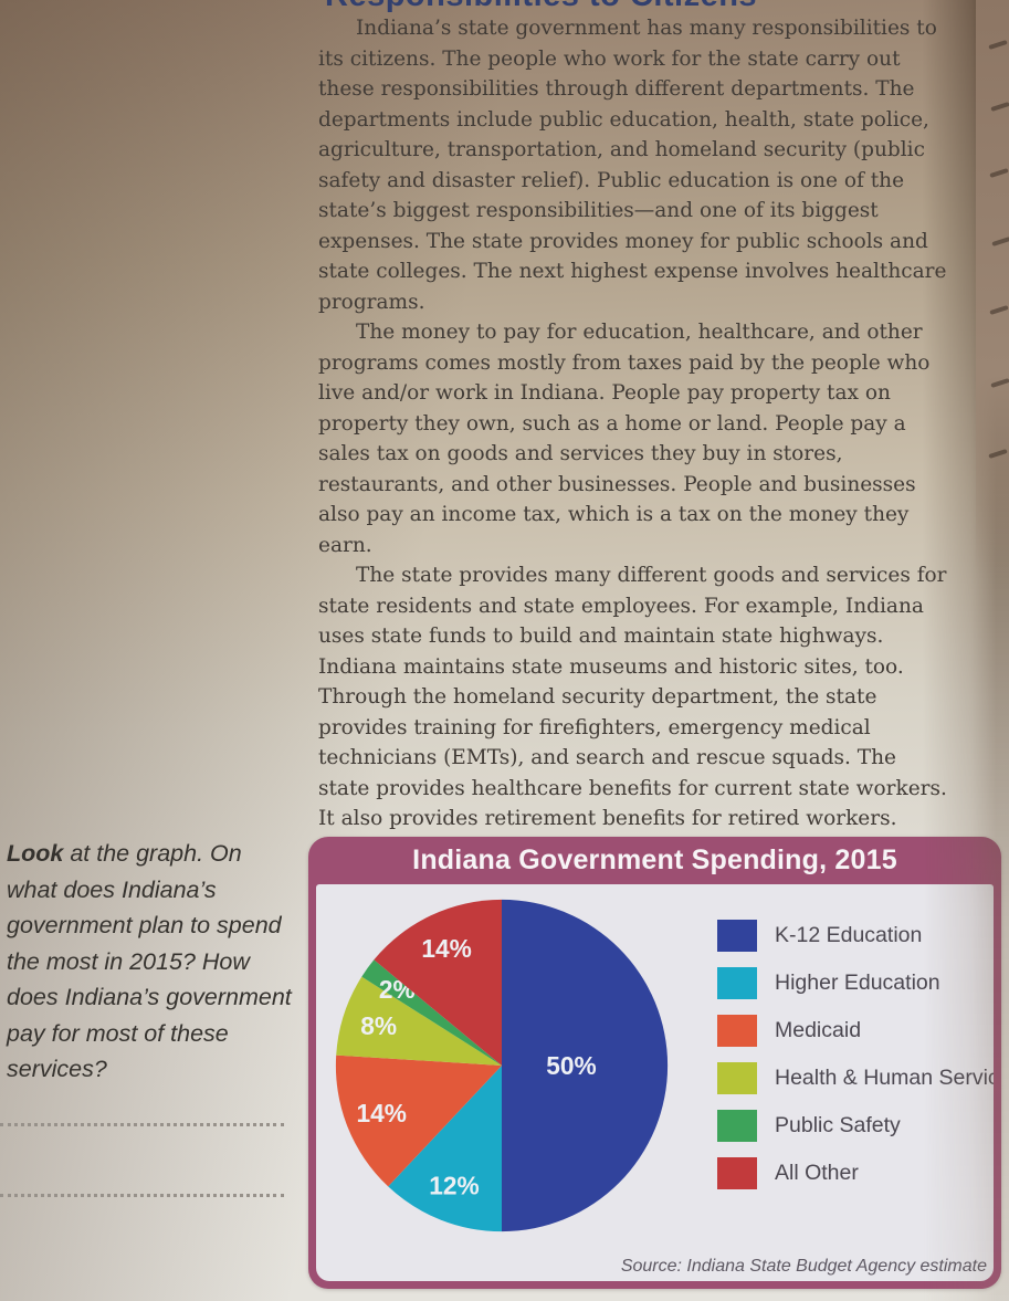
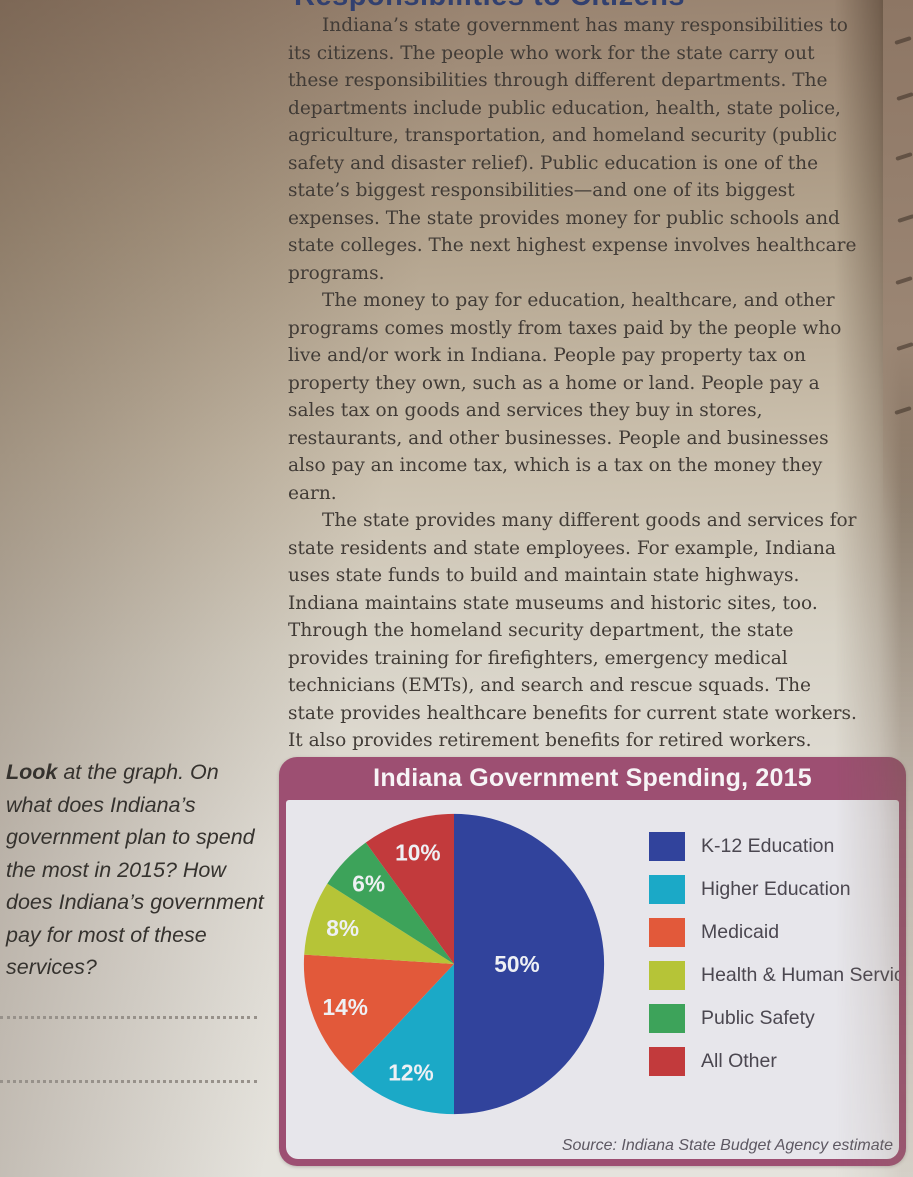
Public Safety: 2% -> 6%
All Other: 14% -> 10%
